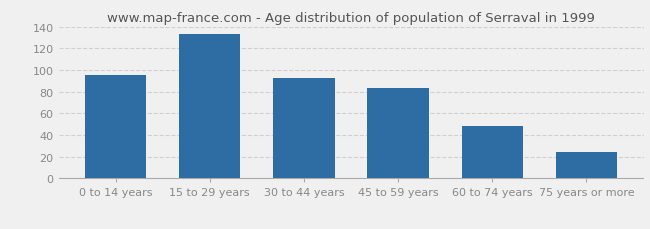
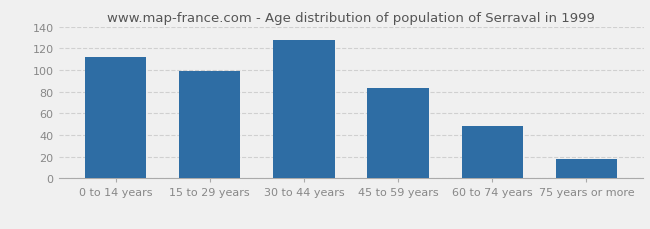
0 to 14 years: 95 -> 112
15 to 29 years: 133 -> 99
30 to 44 years: 93 -> 128
75 years or more: 24 -> 18
